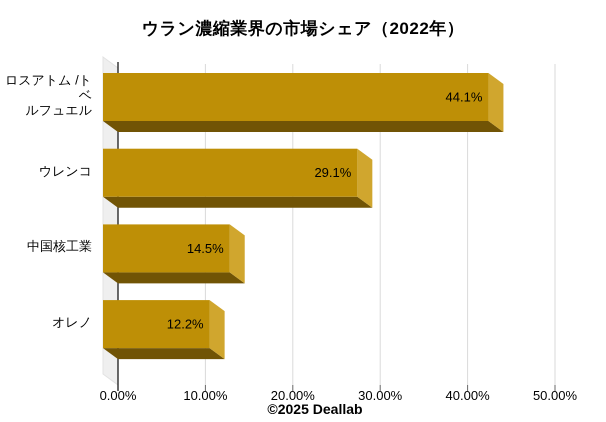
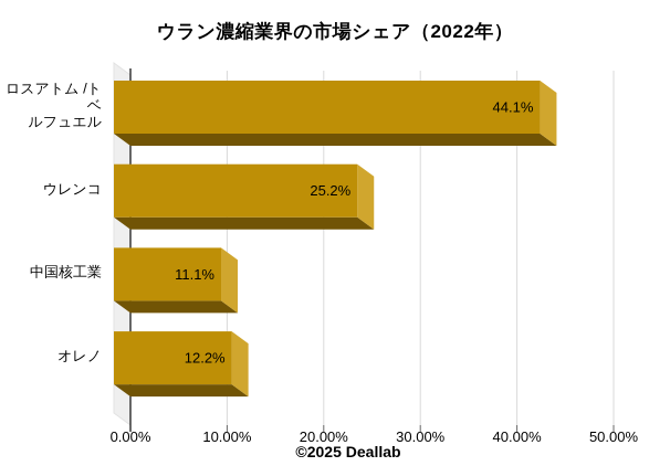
ウレンコ: 29.1% -> 25.2%
中国核工業: 14.5% -> 11.1%
